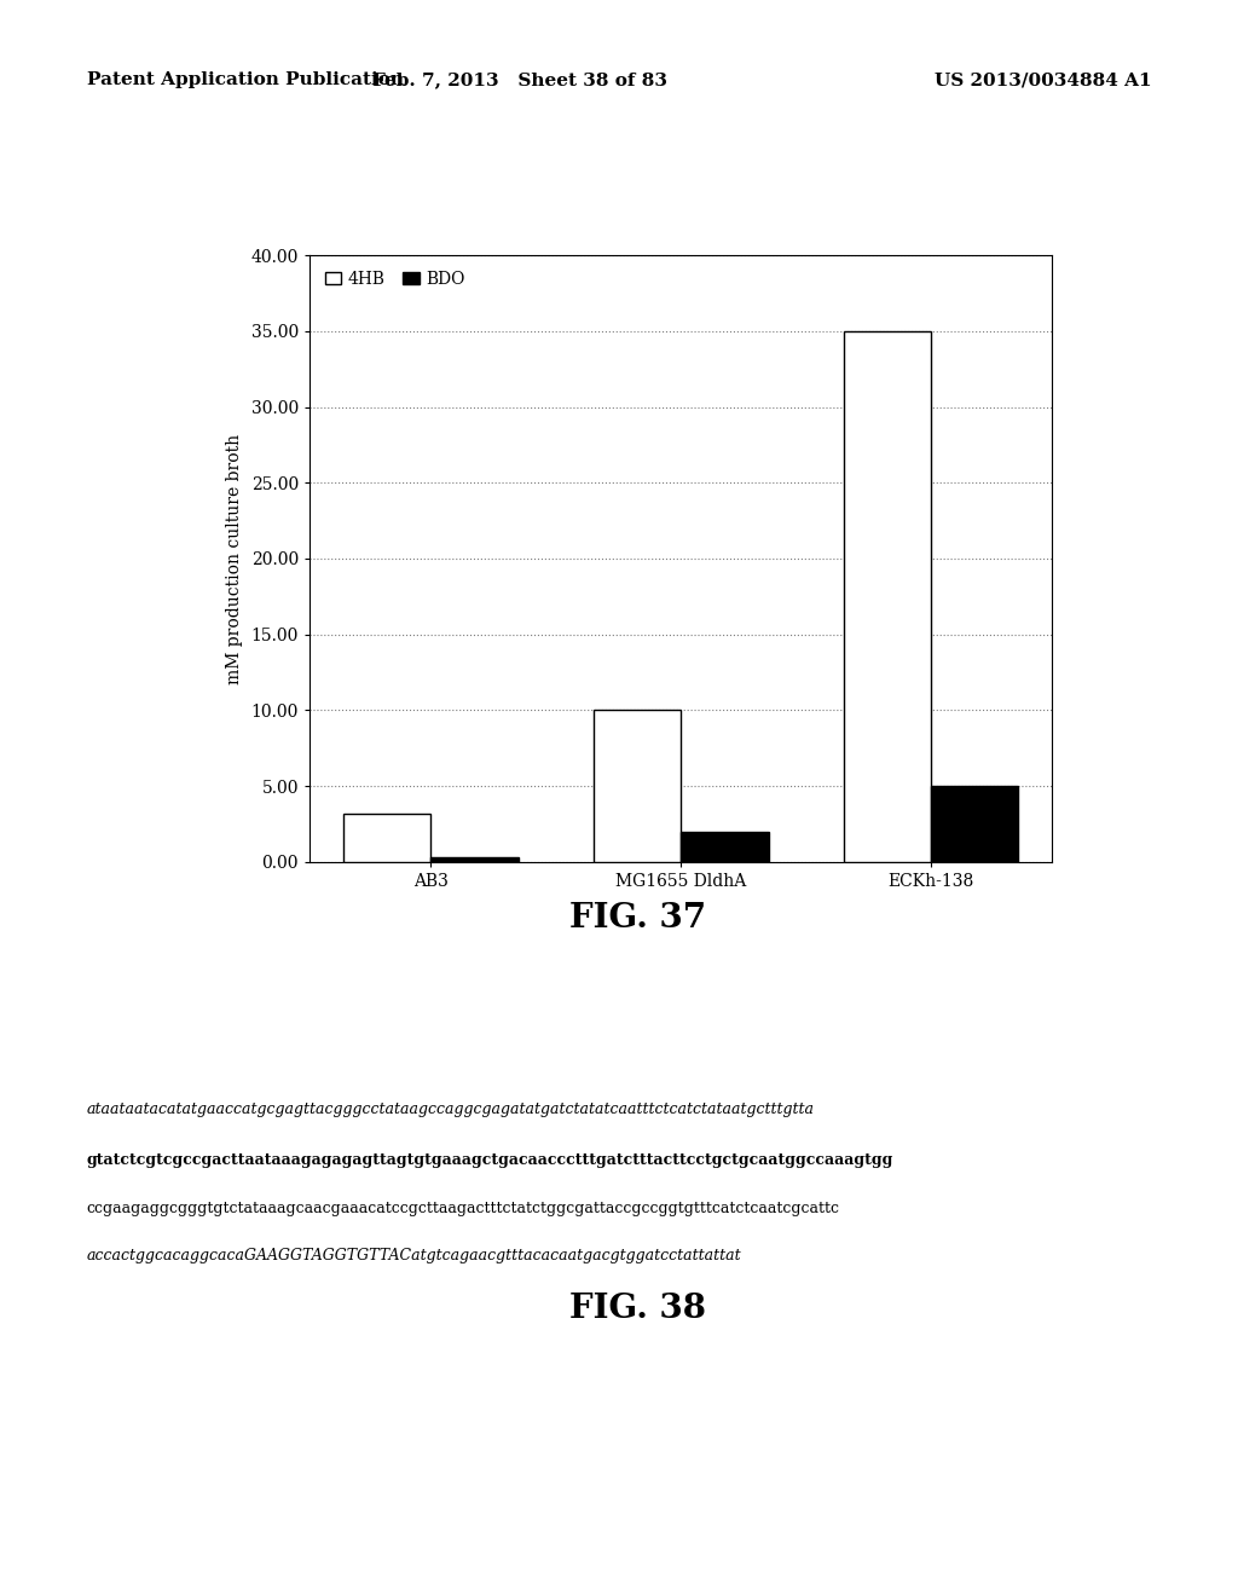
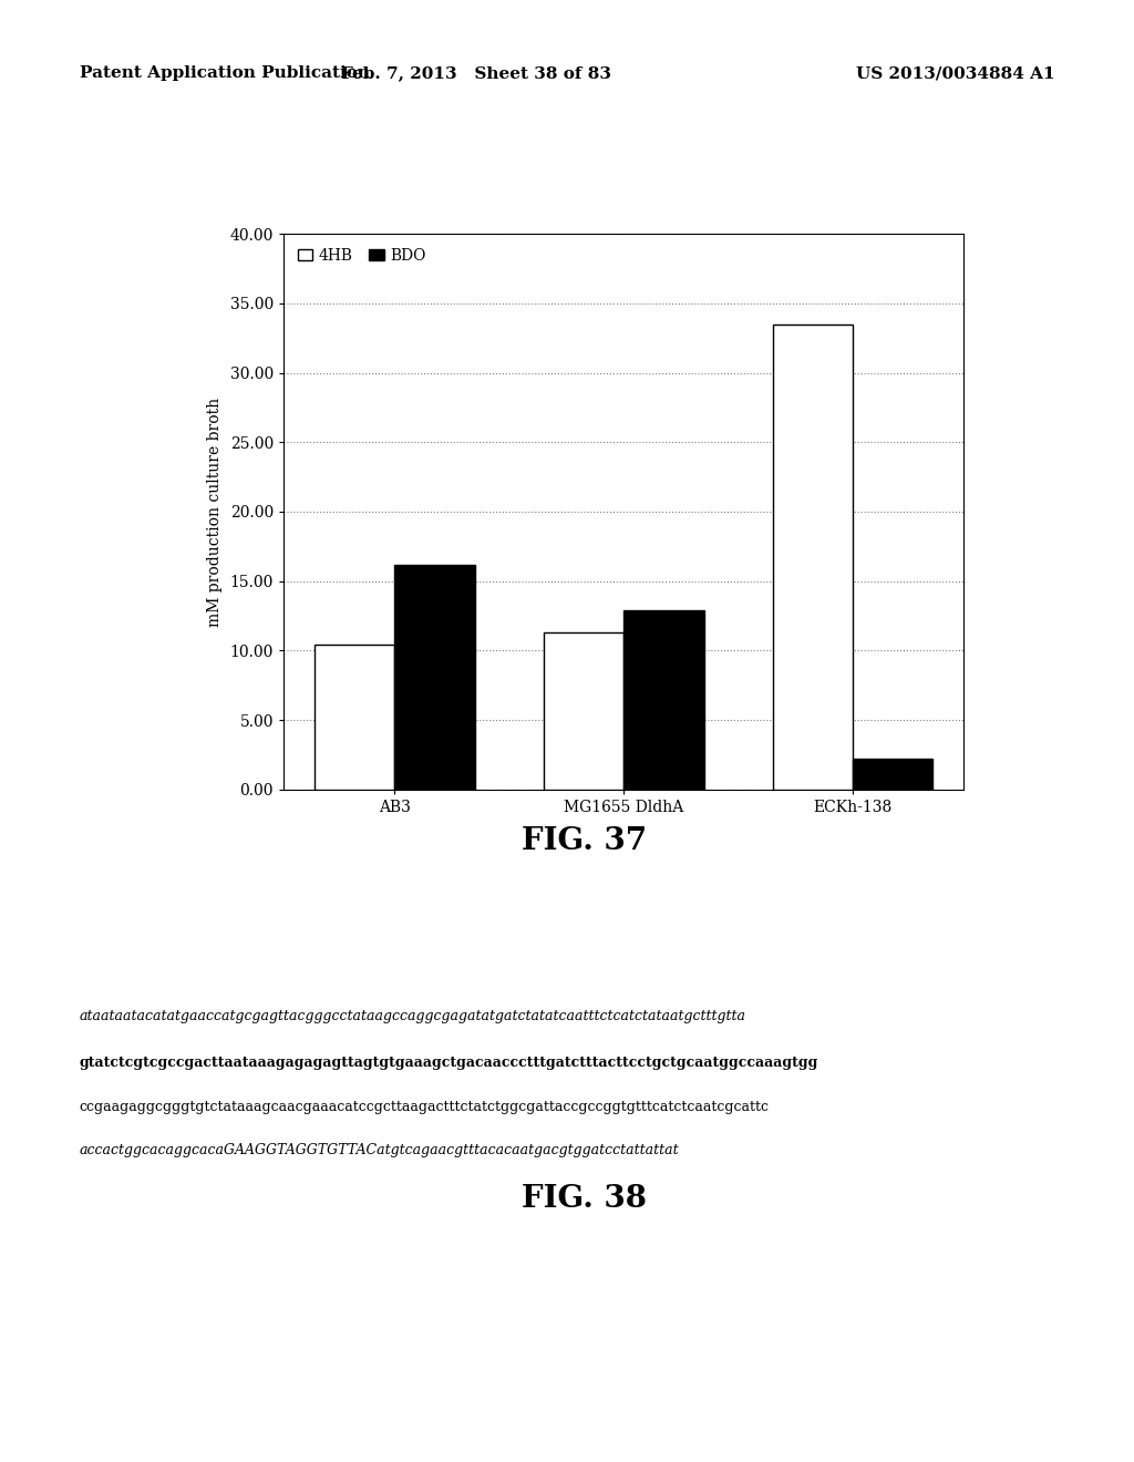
4HB/AB3: 3.2 -> 10.4
BDO/AB3: 0.3 -> 16.2
4HB/MG1655 DldhA: 10.0 -> 11.3
BDO/MG1655 DldhA: 2.0 -> 12.9
4HB/ECKh-138: 35.0 -> 33.5
BDO/ECKh-138: 5.0 -> 2.2
